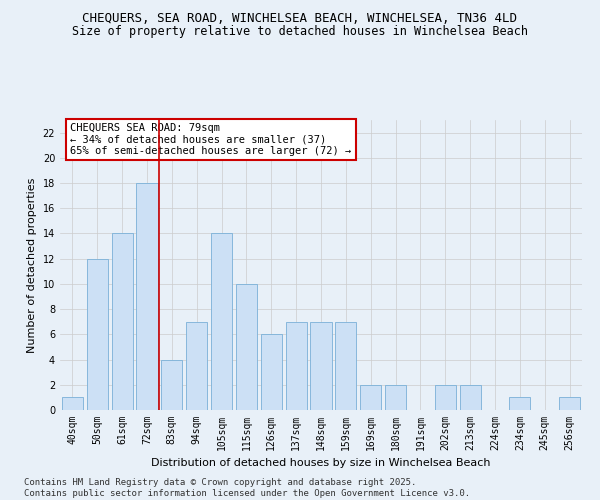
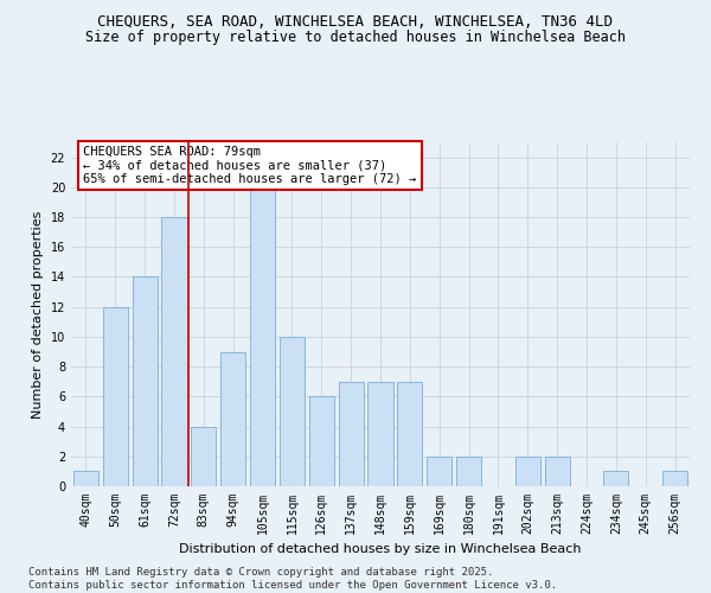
94sqm: 7 -> 9
105sqm: 14 -> 20
